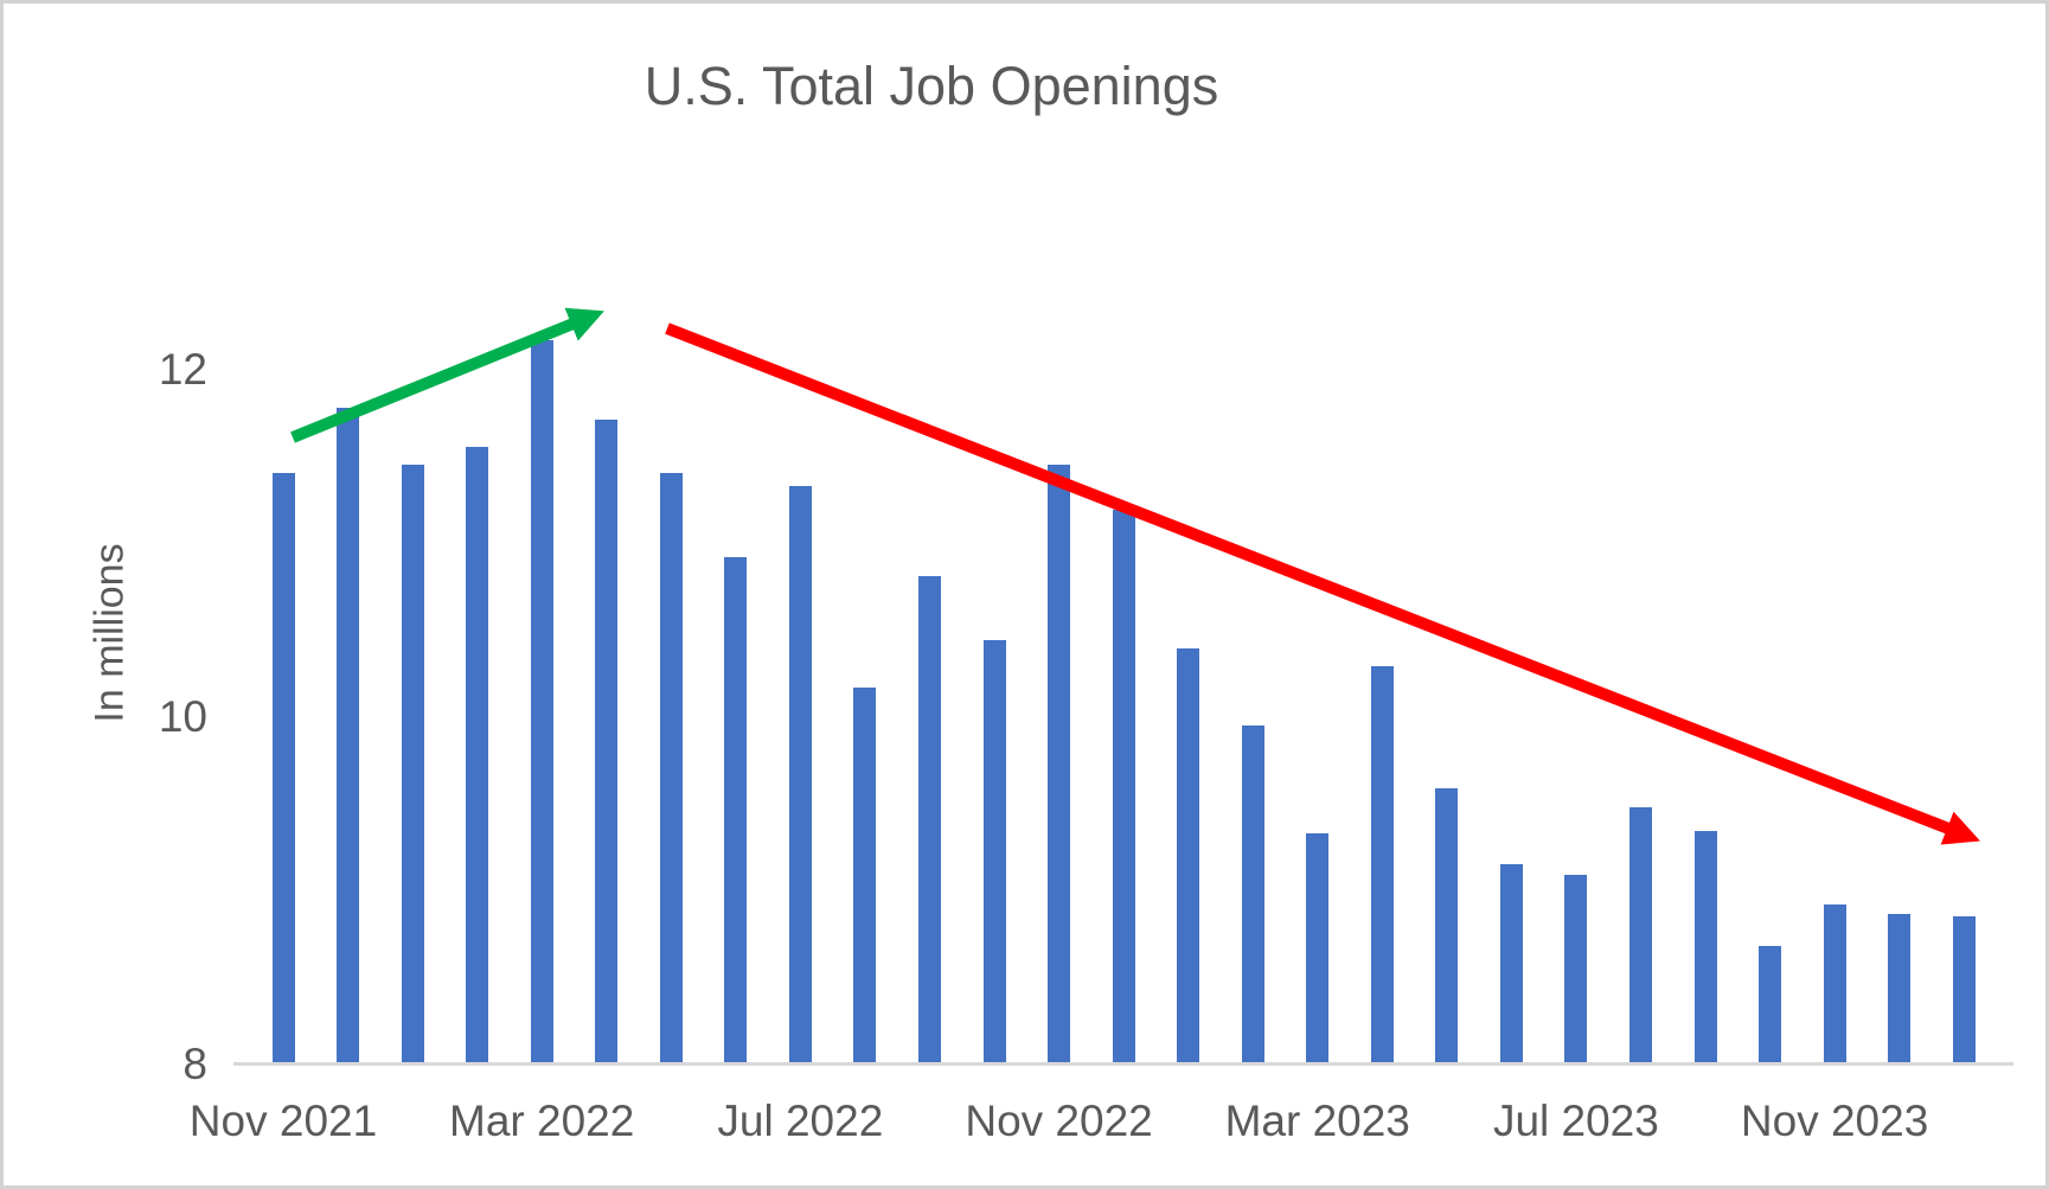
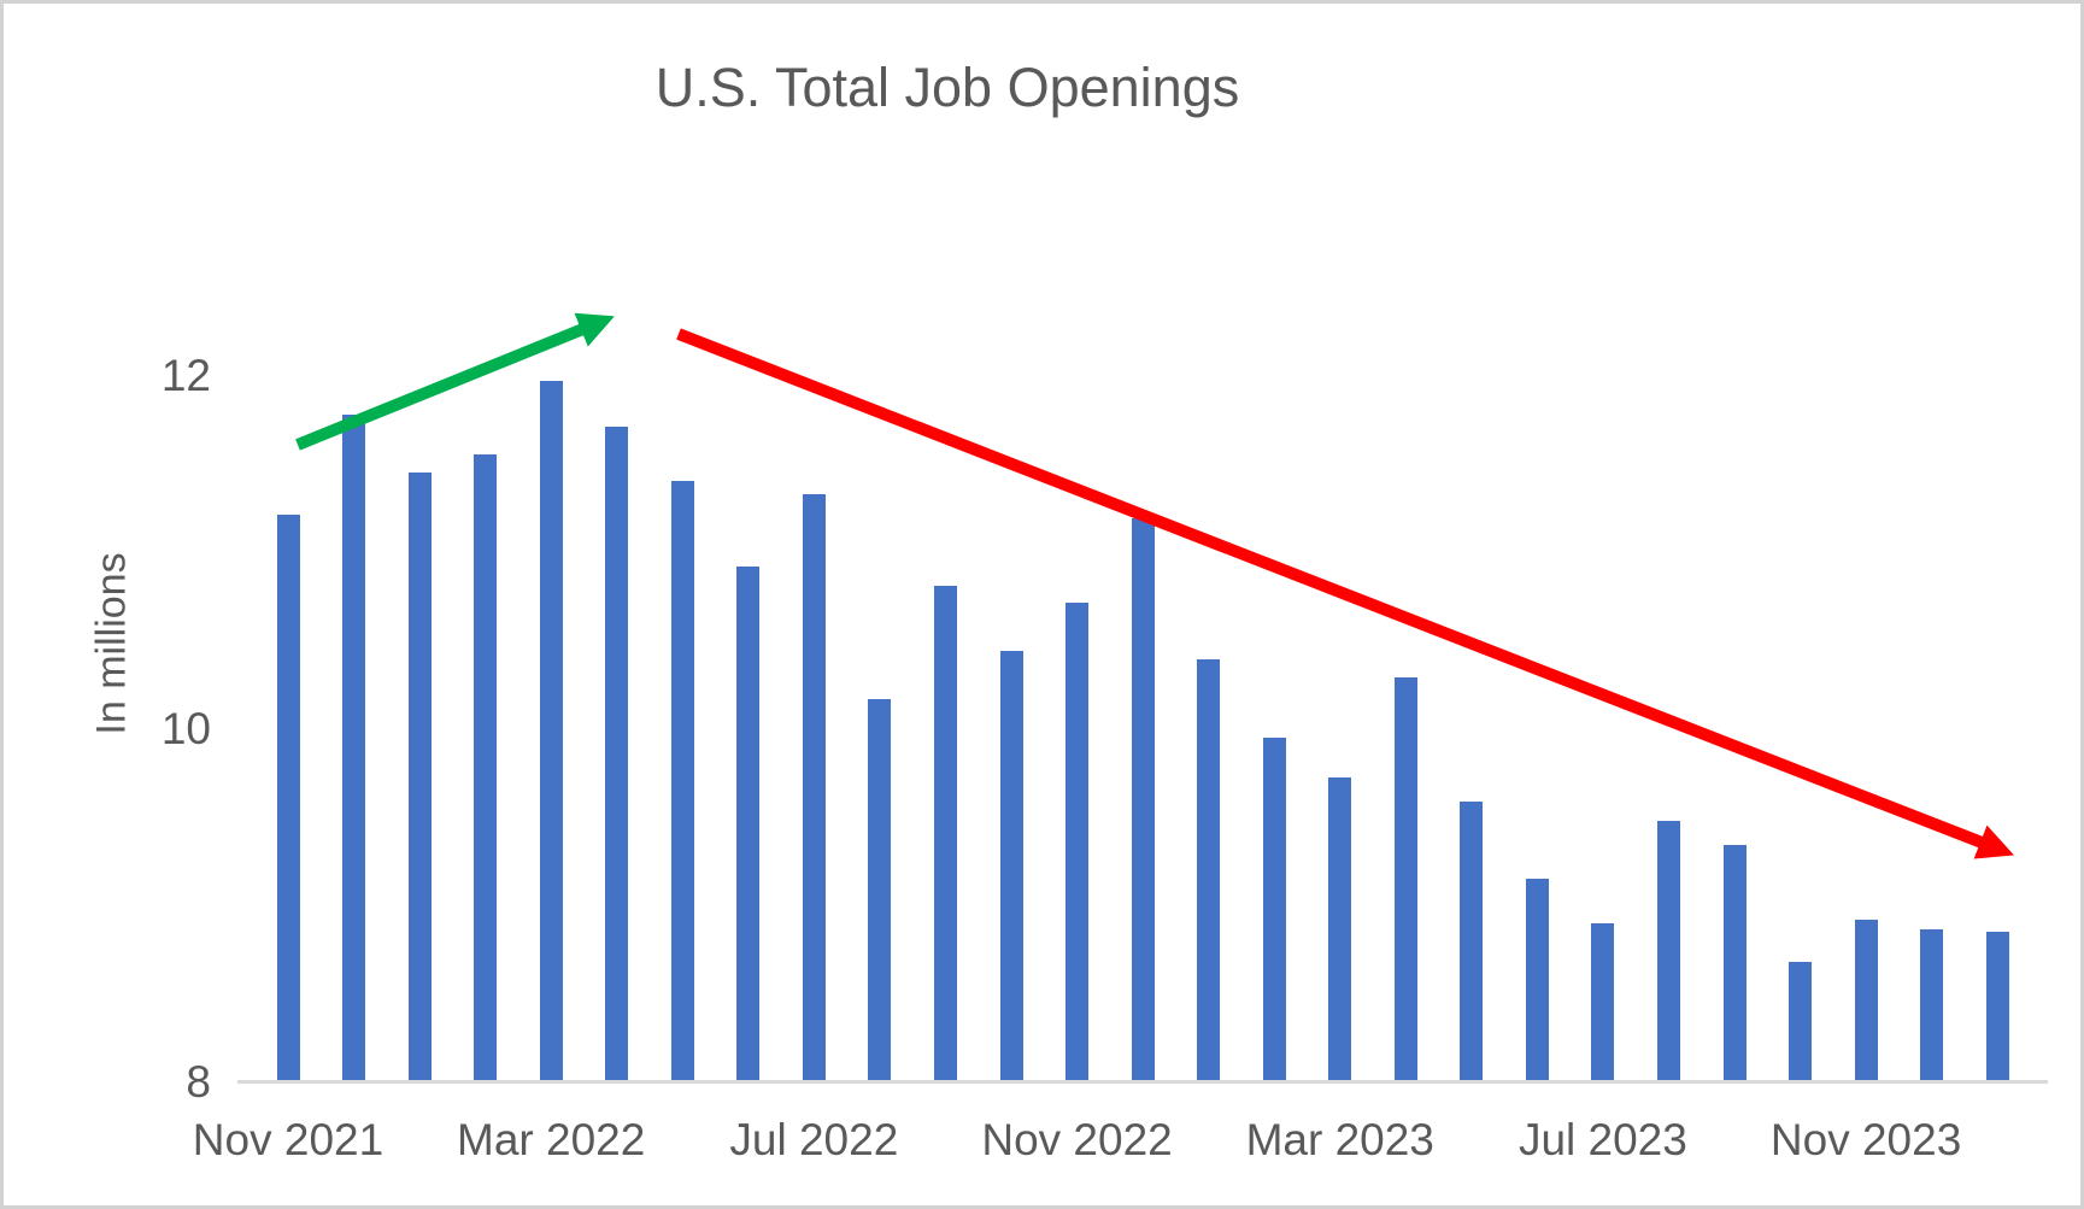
Nov 2021: 11.39 -> 11.20
Mar 2022: 12.16 -> 11.96
Nov 2022: 11.44 -> 10.70
Mar 2023: 9.32 -> 9.71
Jul 2023: 9.08 -> 8.89
